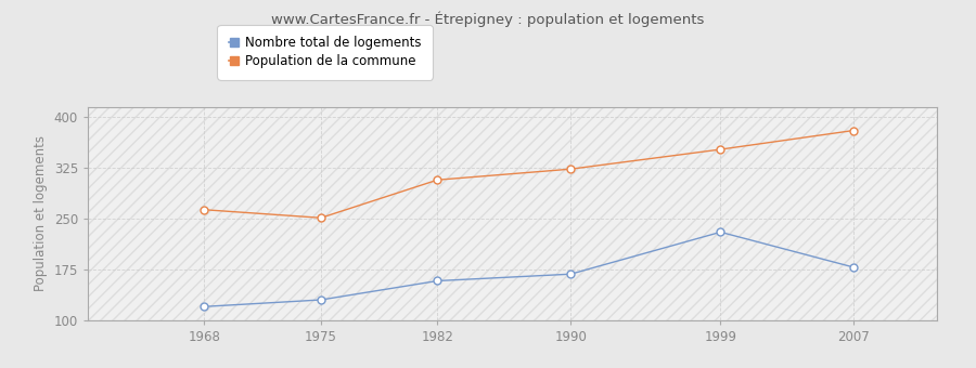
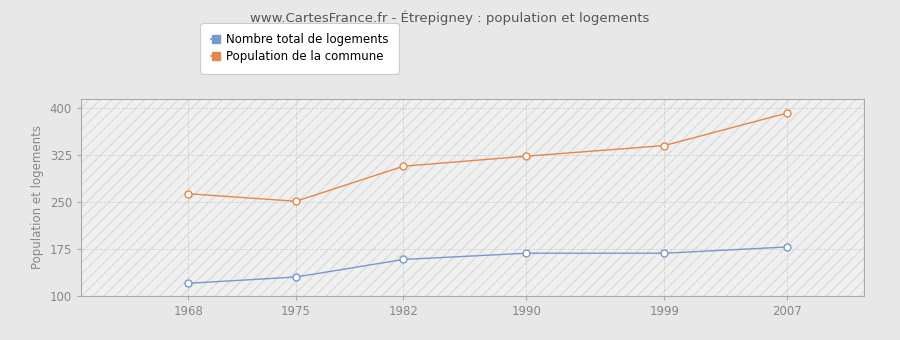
Nombre total de logements/1999: 230 -> 168
Population de la commune/1999: 352 -> 340
Population de la commune/2007: 380 -> 392
